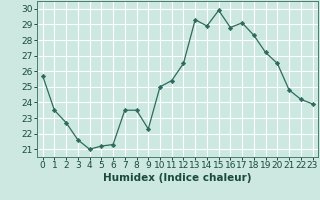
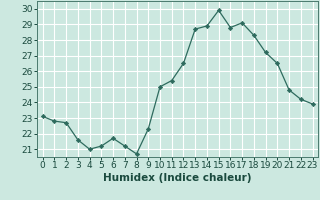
0: 25.7 -> 23.1
1: 23.5 -> 22.8
6: 21.3 -> 21.7
7: 23.5 -> 21.2
8: 23.5 -> 20.7
13: 29.3 -> 28.7
